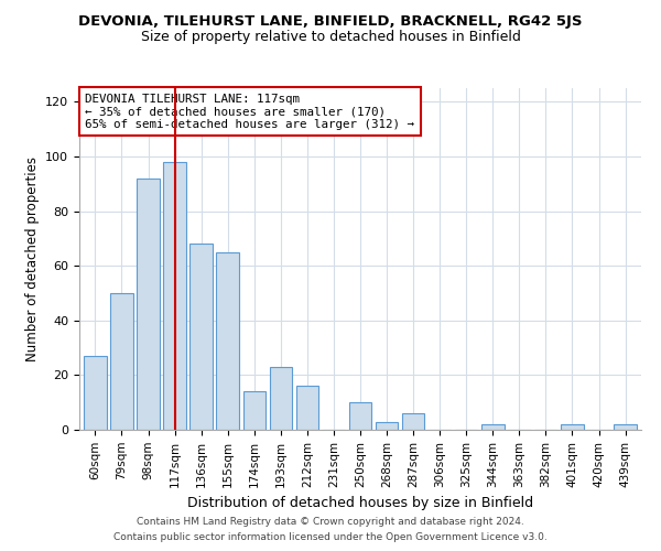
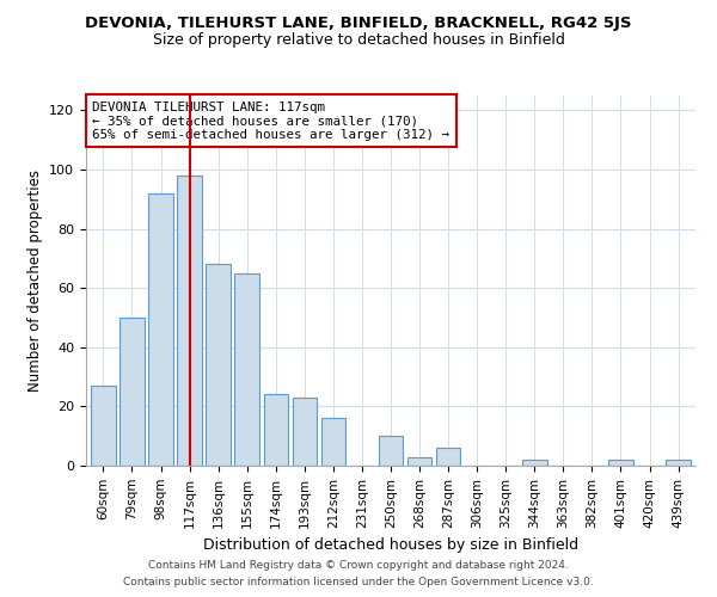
174sqm: 14 -> 24
